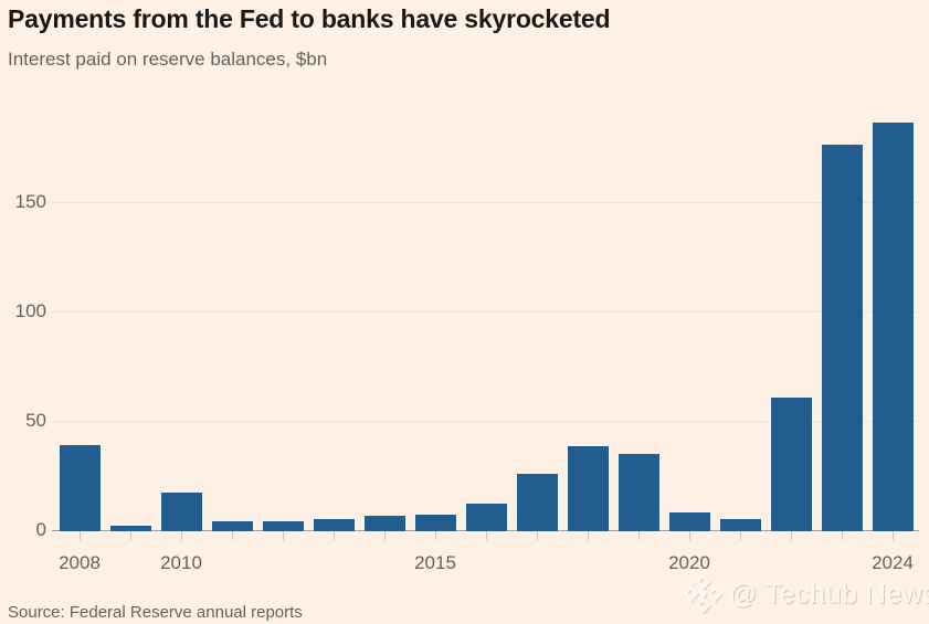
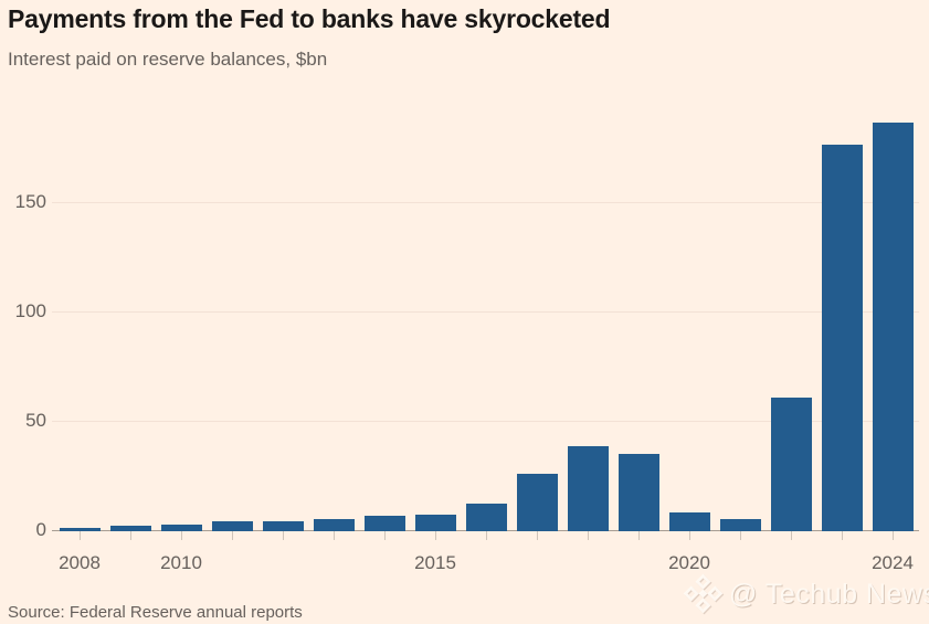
2008: 39 -> 1
2010: 17 -> 3
